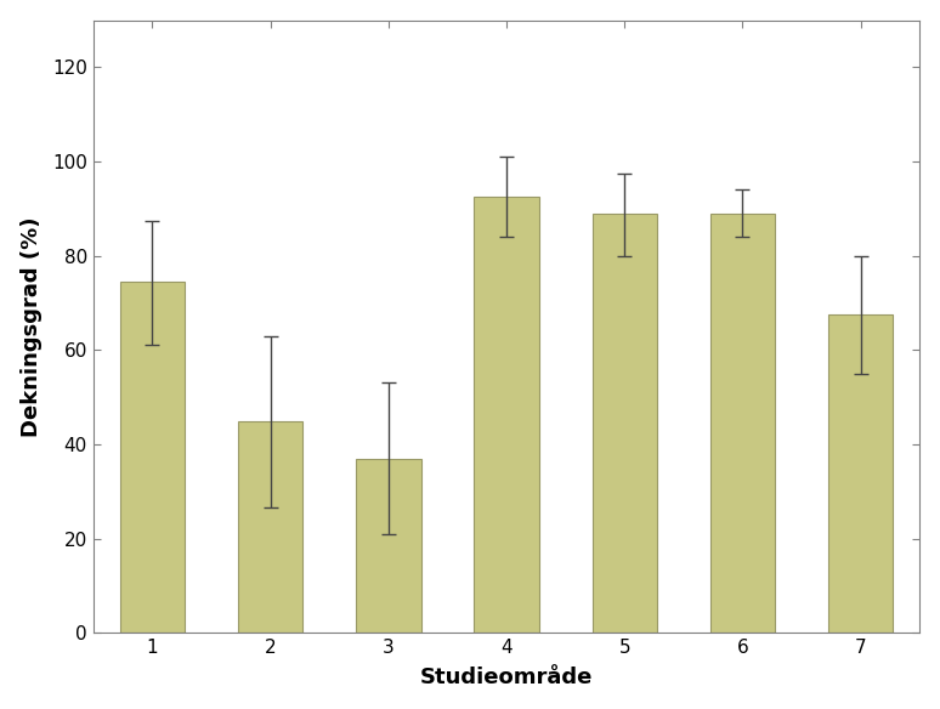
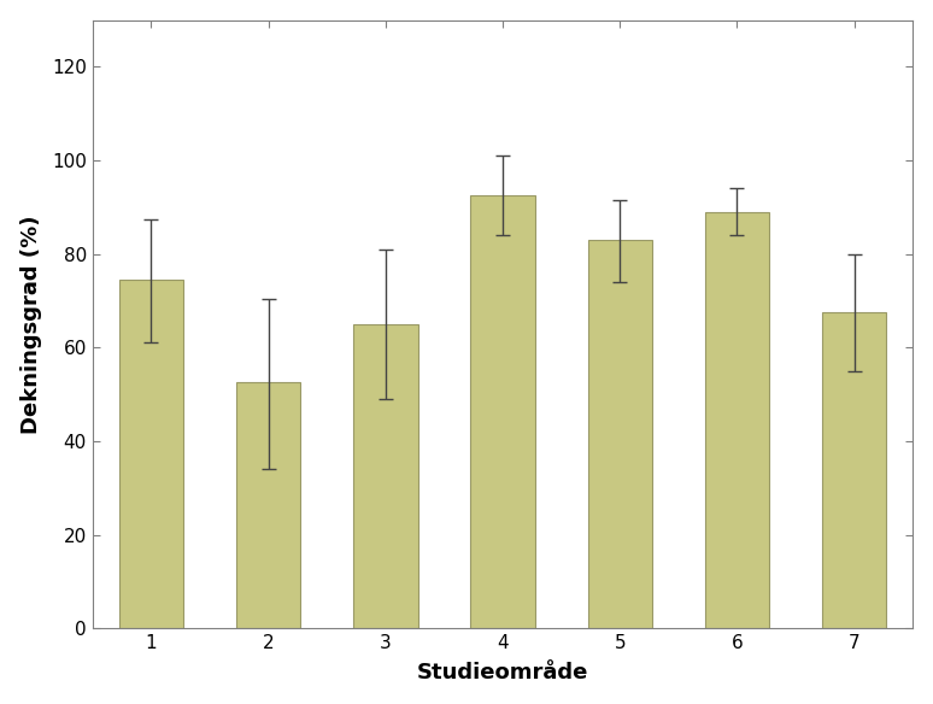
2: 45.0 -> 52.5
3: 37.0 -> 65.0
5: 89.0 -> 83.0
